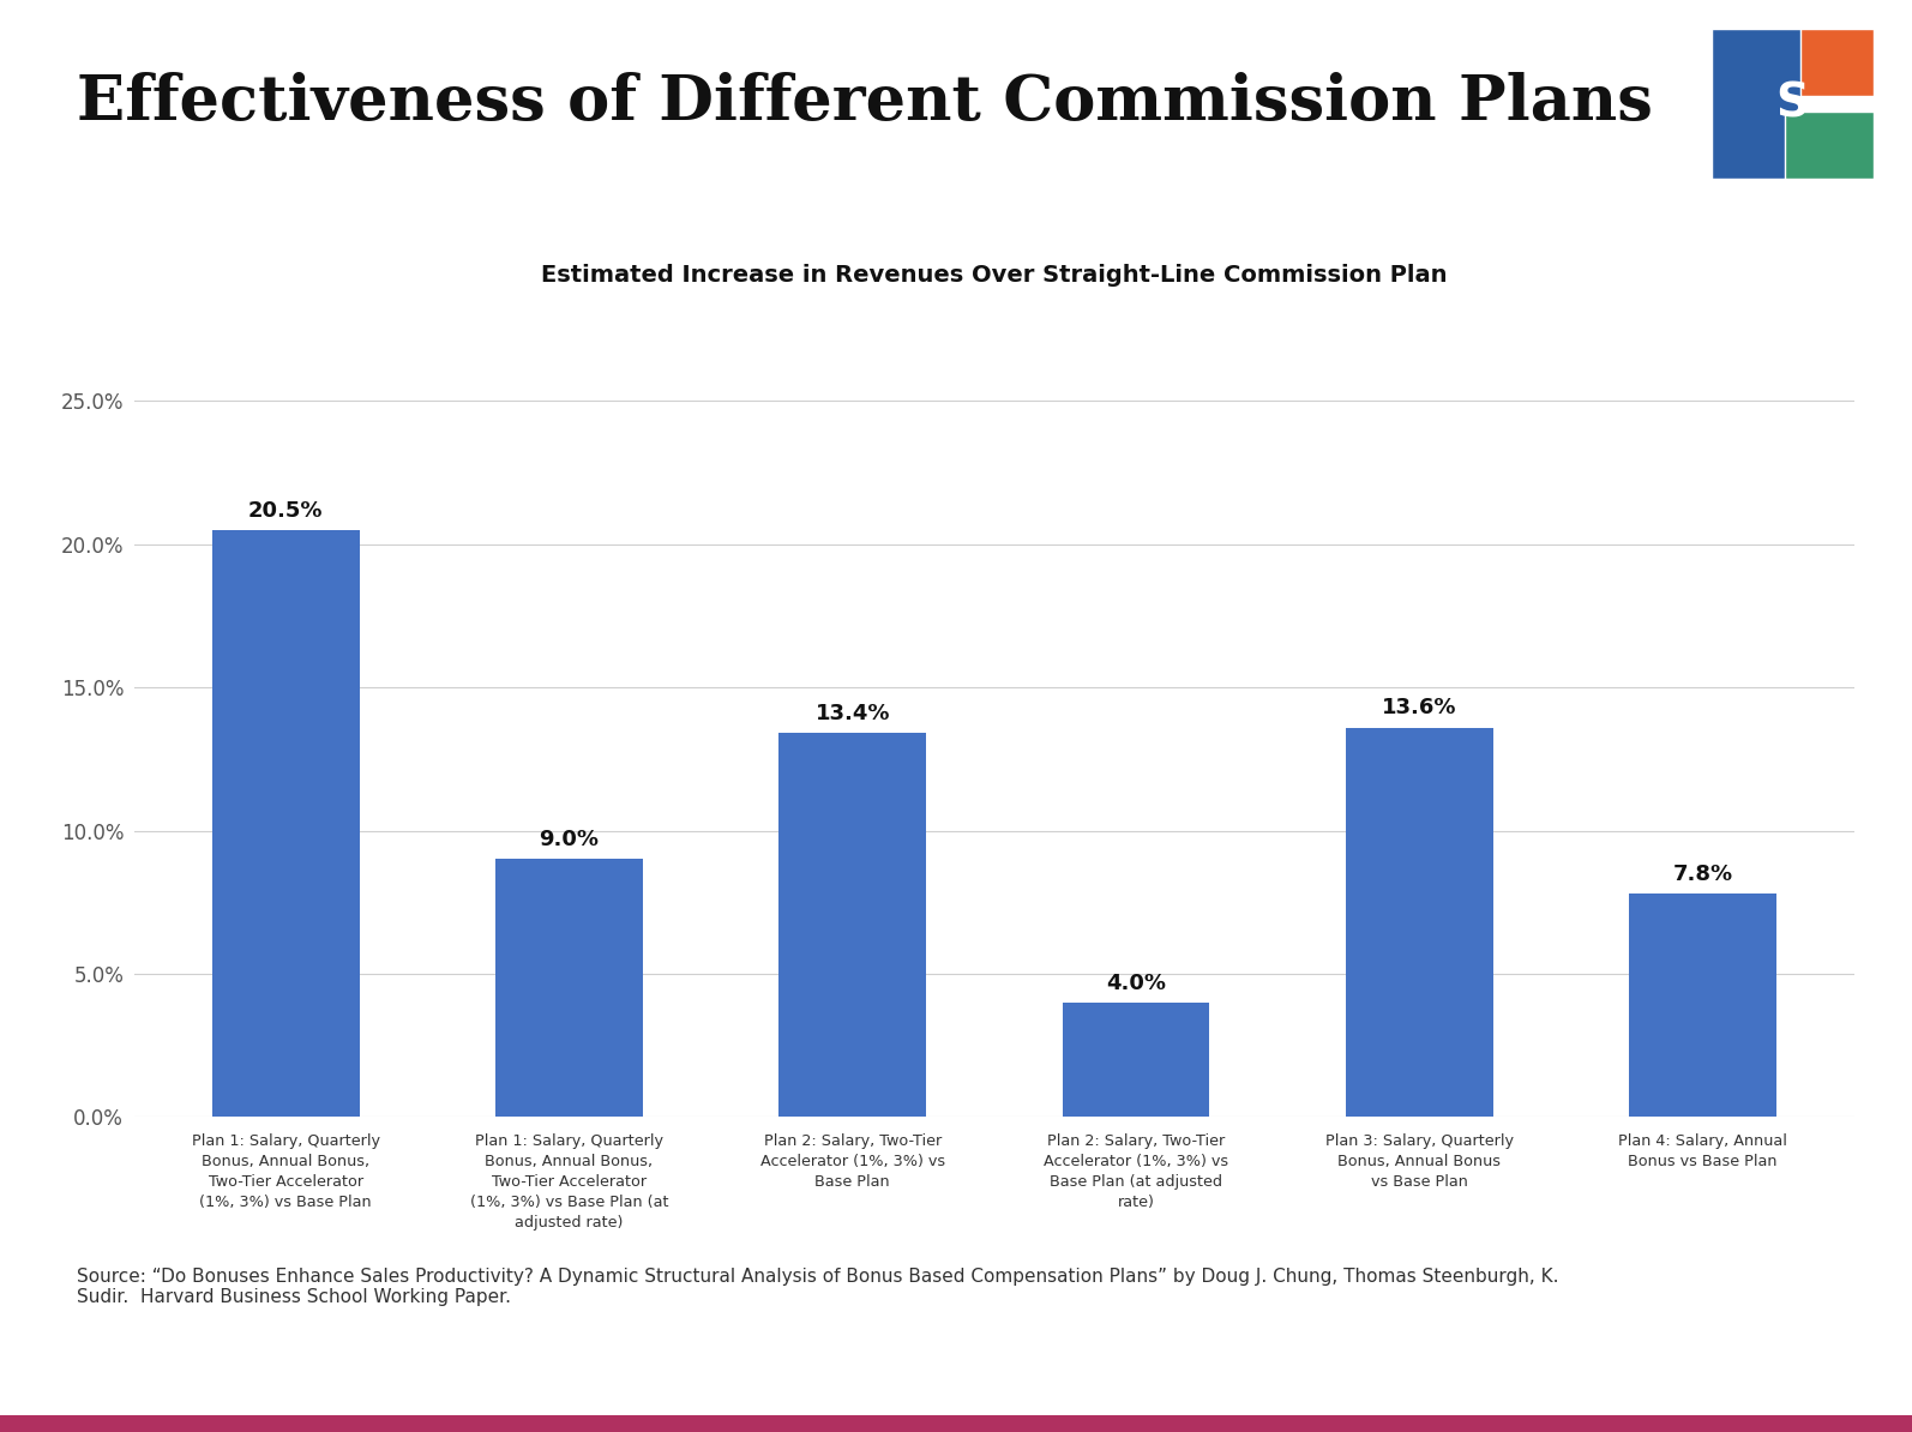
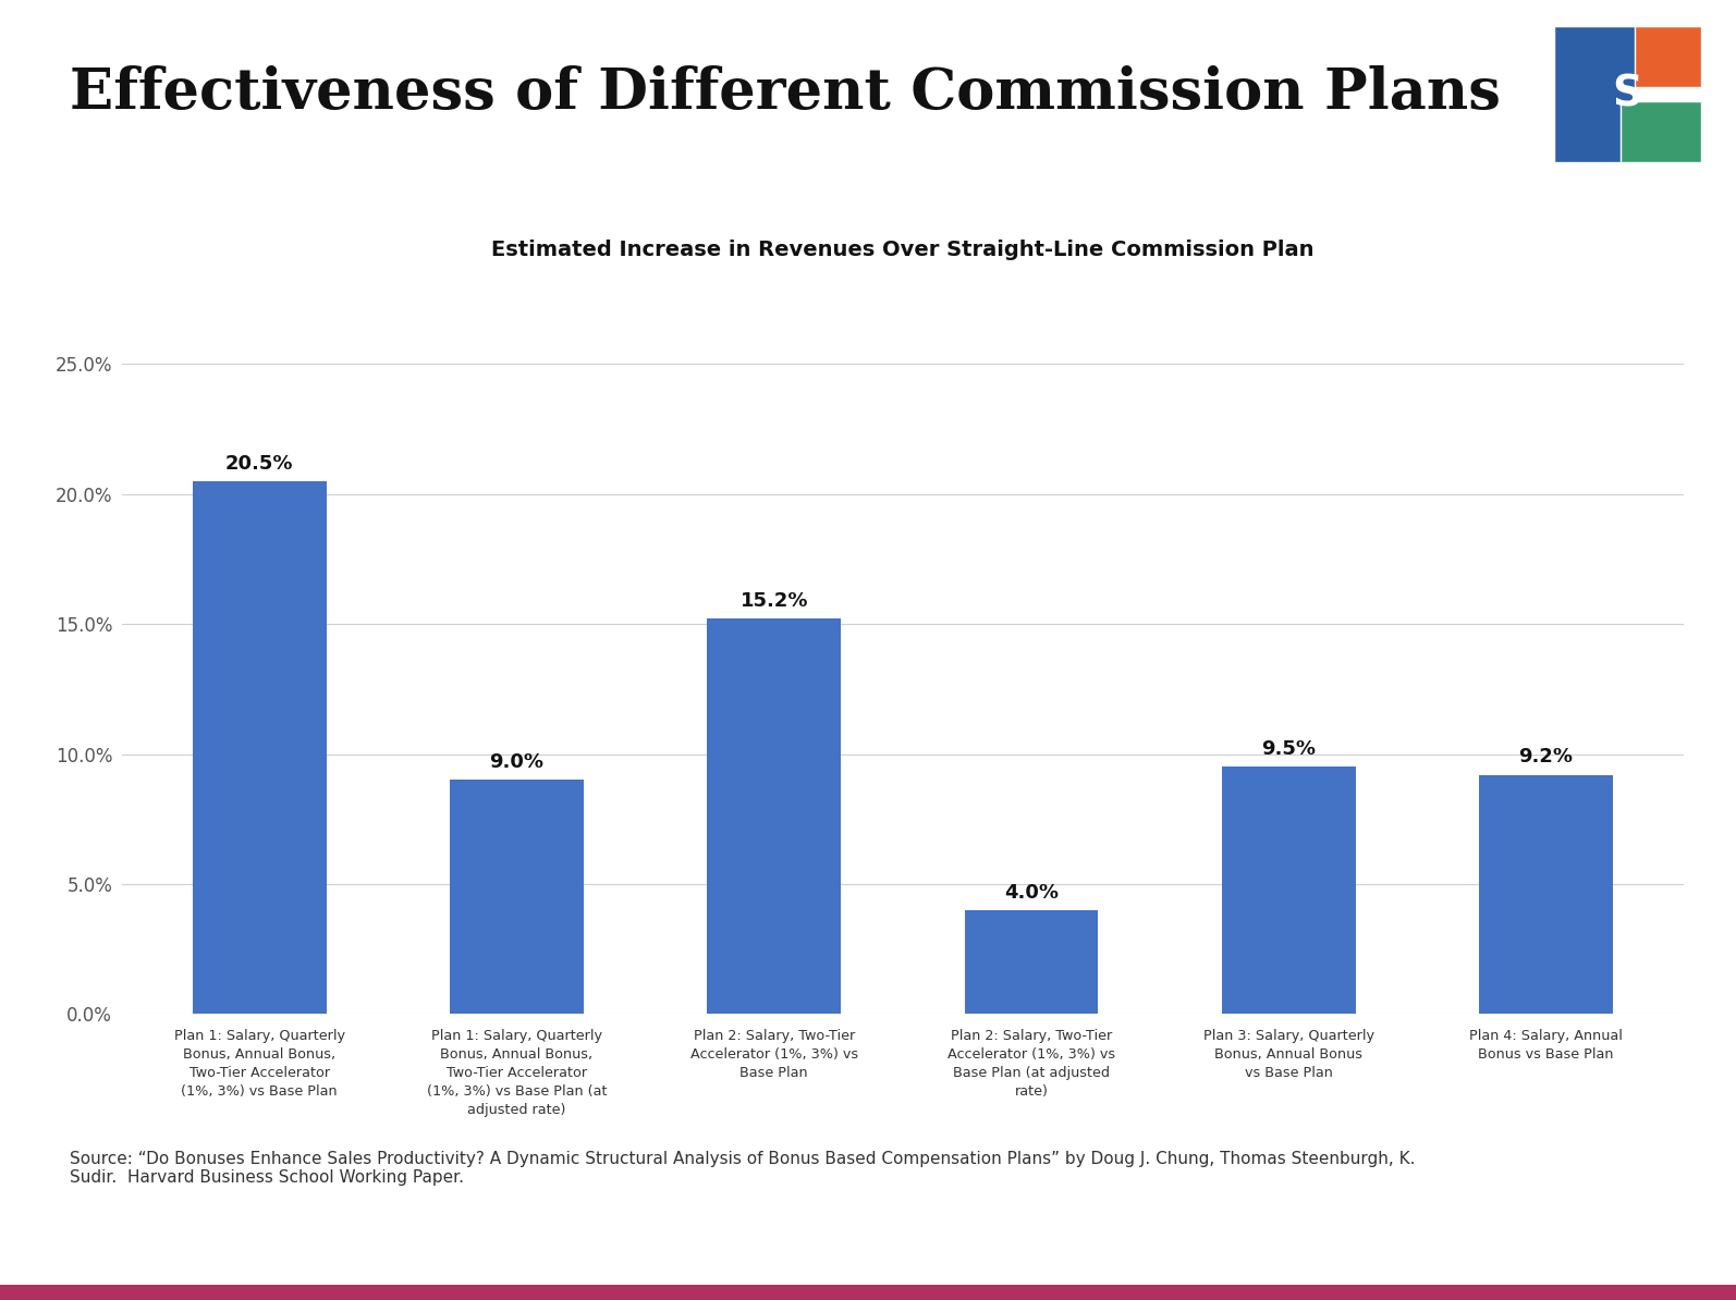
Plan 2: Salary, Two-Tier Accelerator (1%, 3%) vs Base Plan: 13.4% -> 15.2%
Plan 3: Salary, Quarterly Bonus, Annual Bonus vs Base Plan: 13.6% -> 9.5%
Plan 4: Salary, Annual Bonus vs Base Plan: 7.8% -> 9.2%
